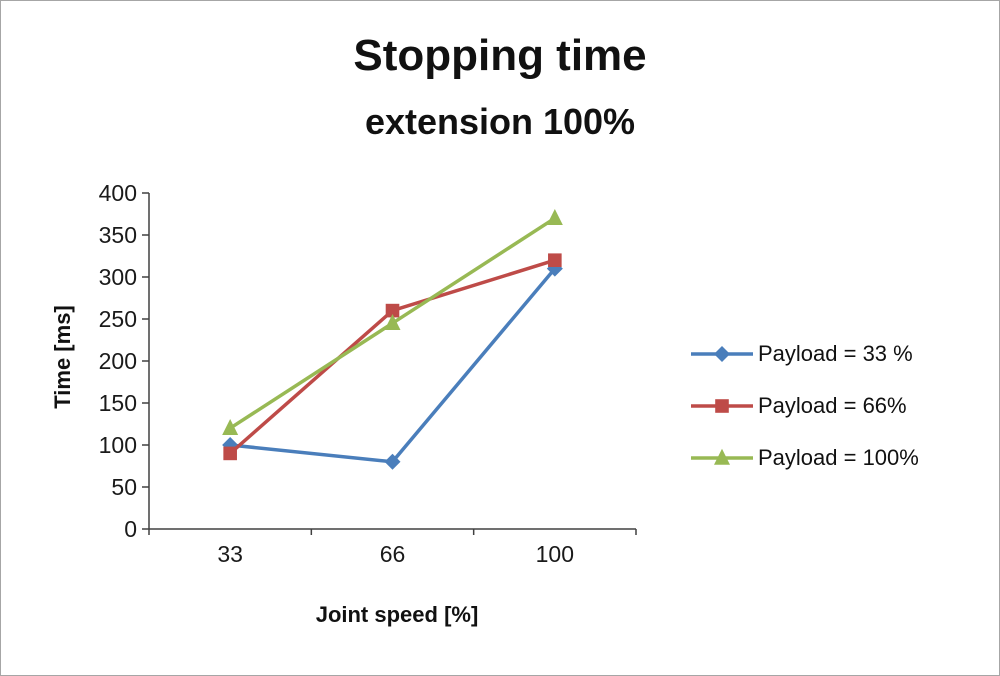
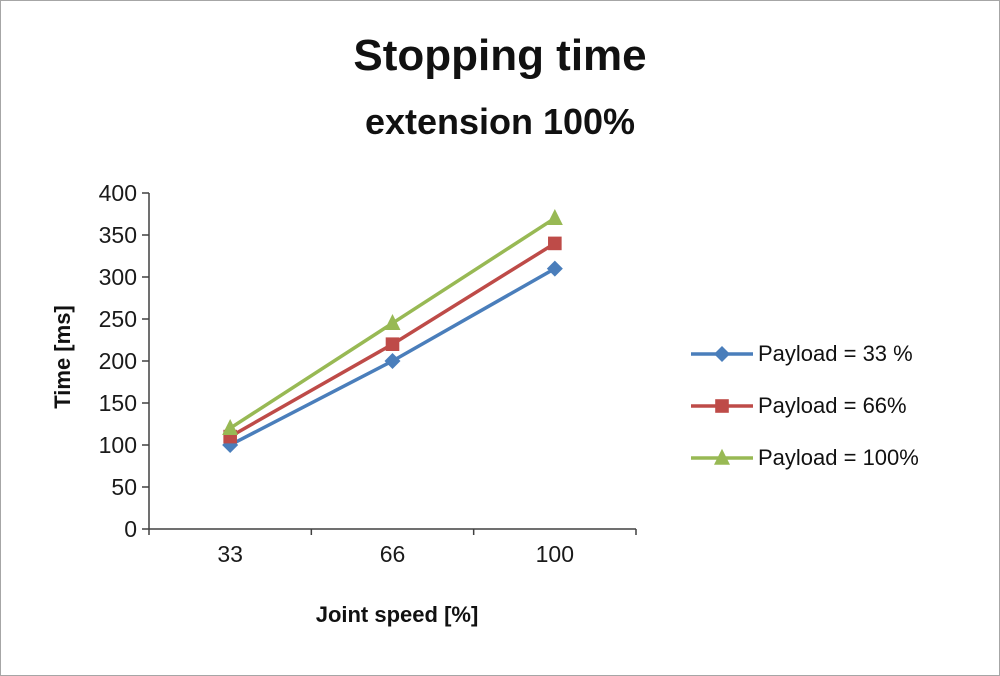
Payload = 66%/33: 90 -> 110
Payload = 33 %/66: 80 -> 200
Payload = 66%/66: 260 -> 220
Payload = 66%/100: 320 -> 340
